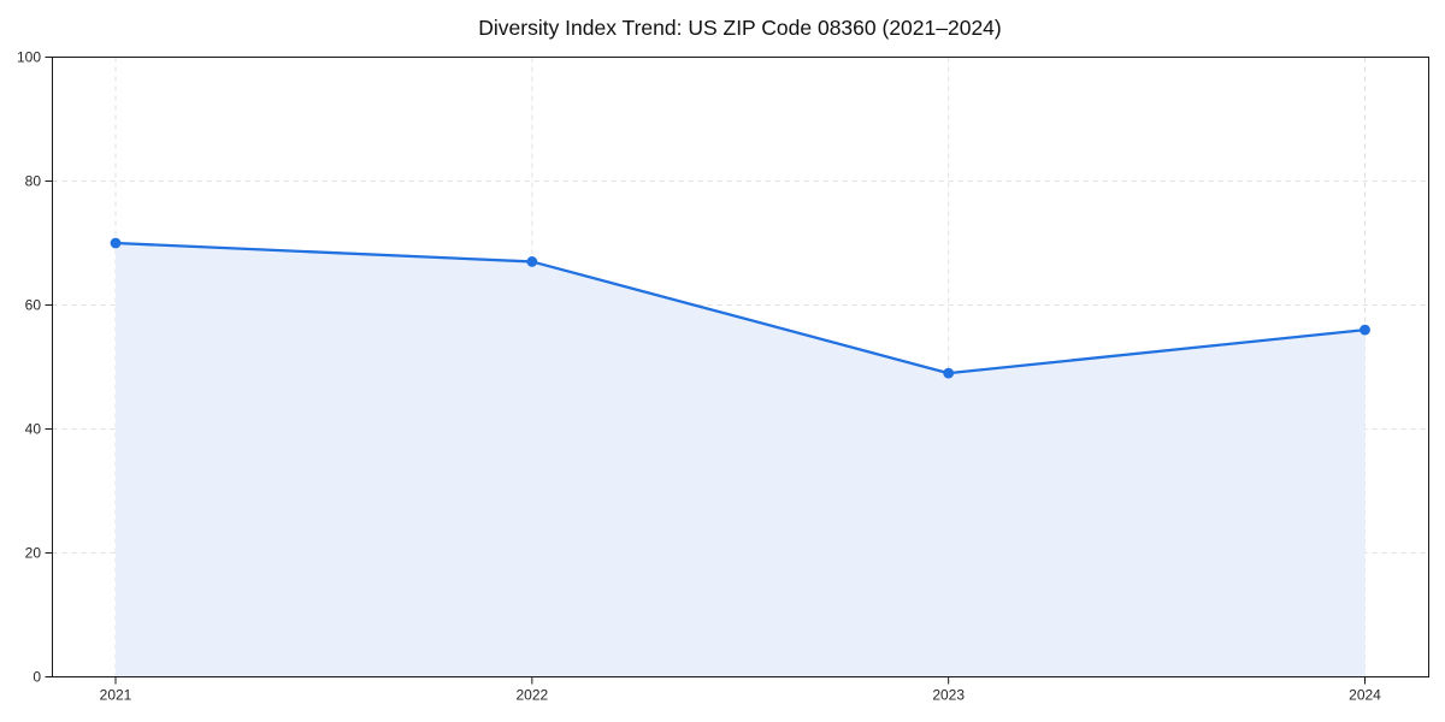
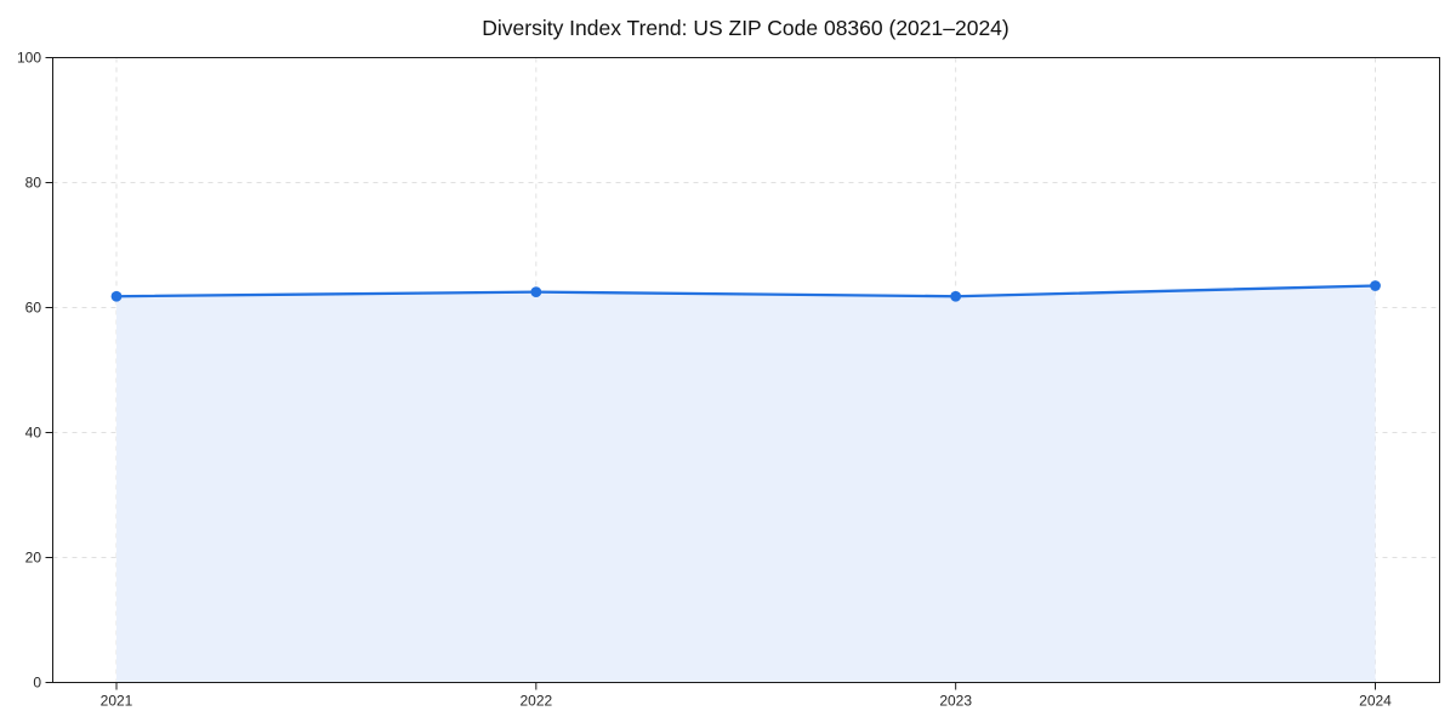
2021: 70 -> 62
2022: 67 -> 62
2023: 49 -> 62
2024: 56 -> 64
